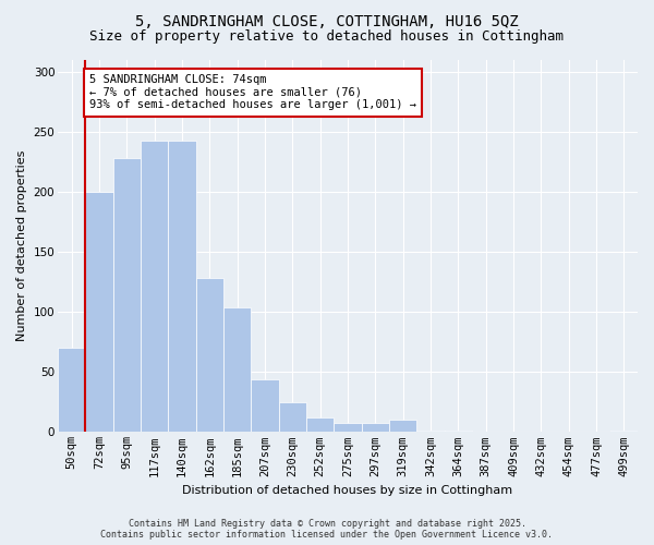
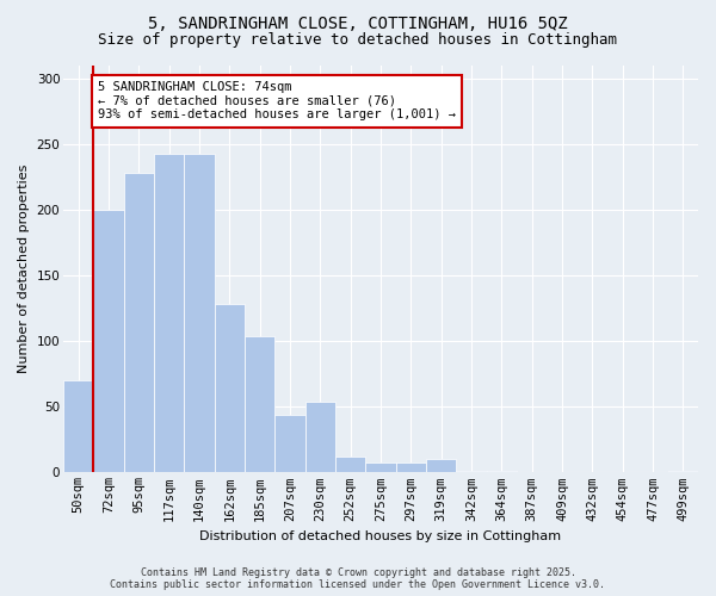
230sqm: 25 -> 54
